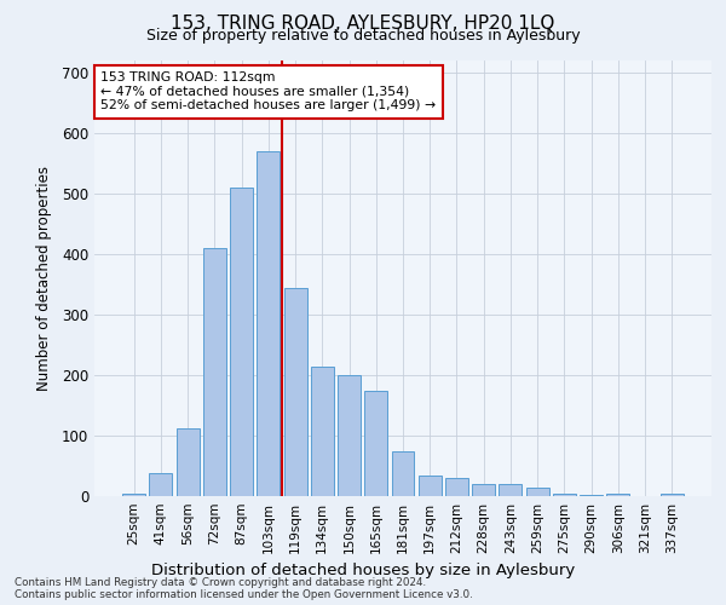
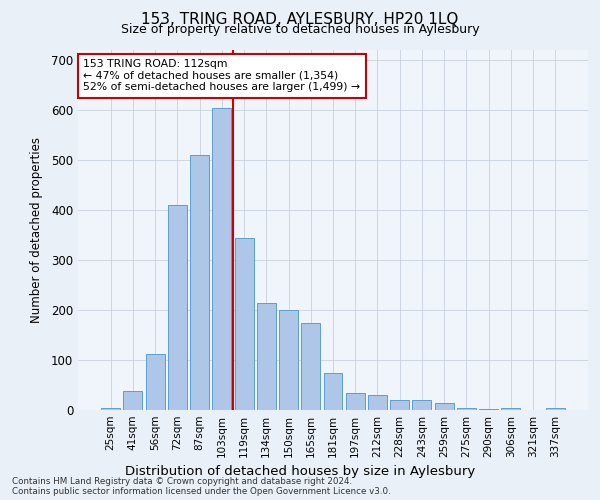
103sqm: 570 -> 605
